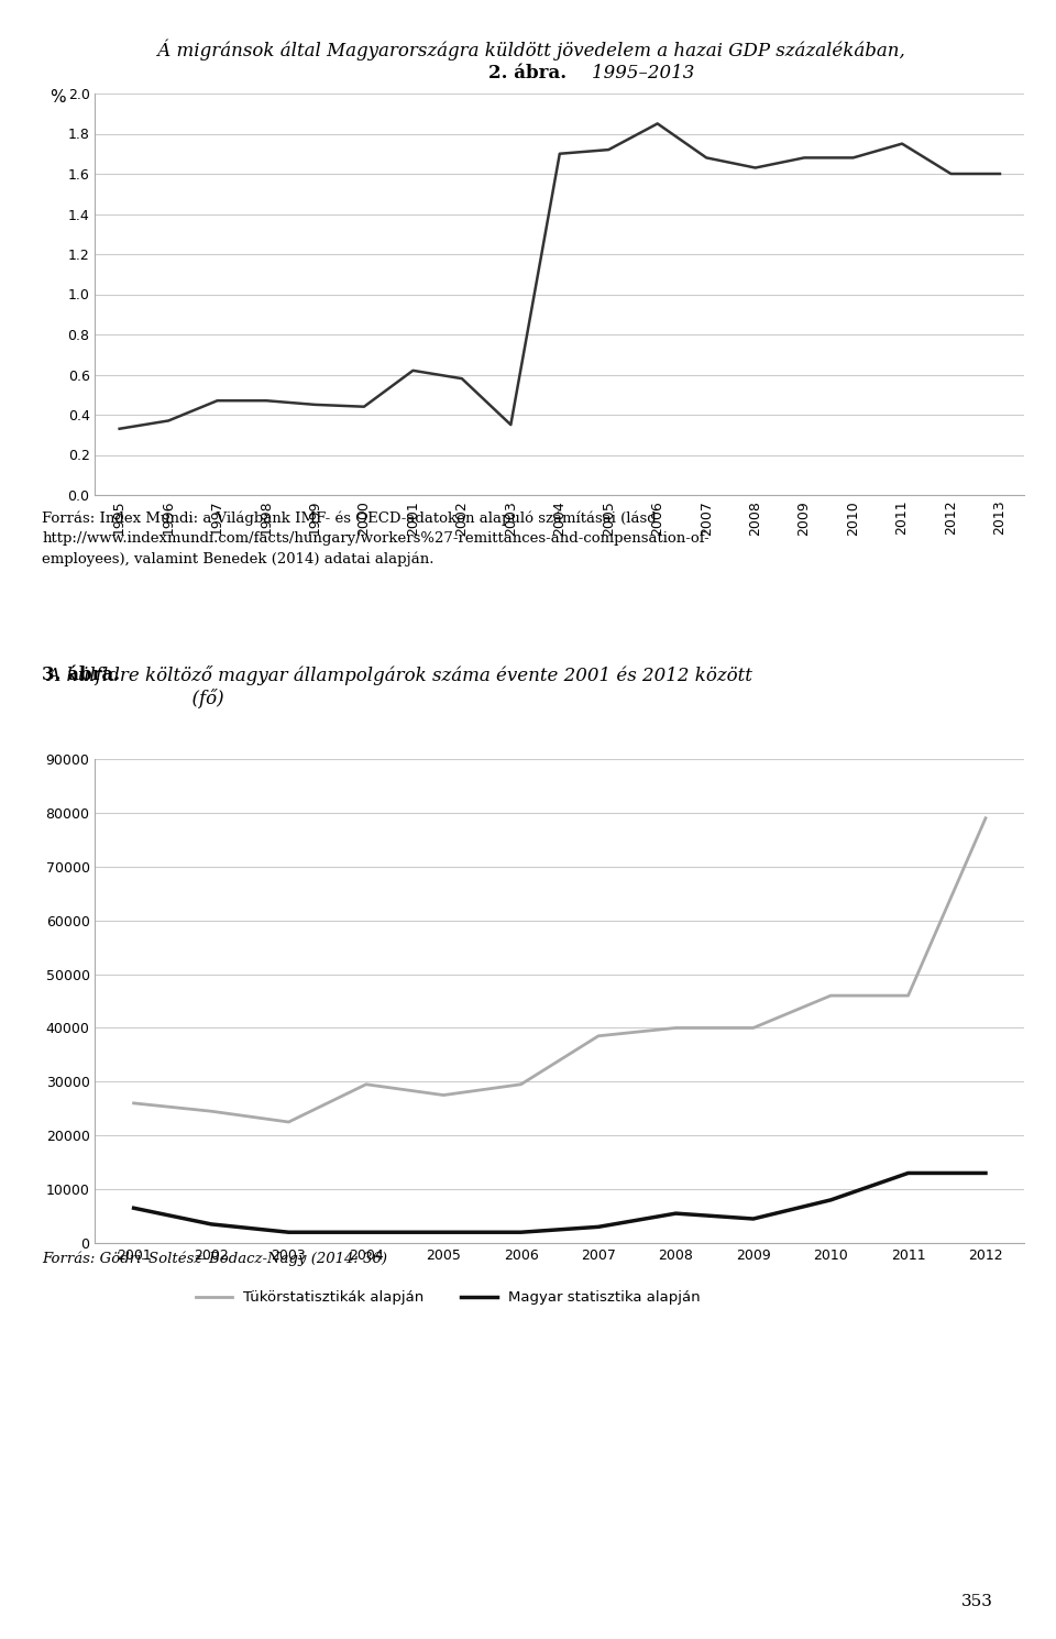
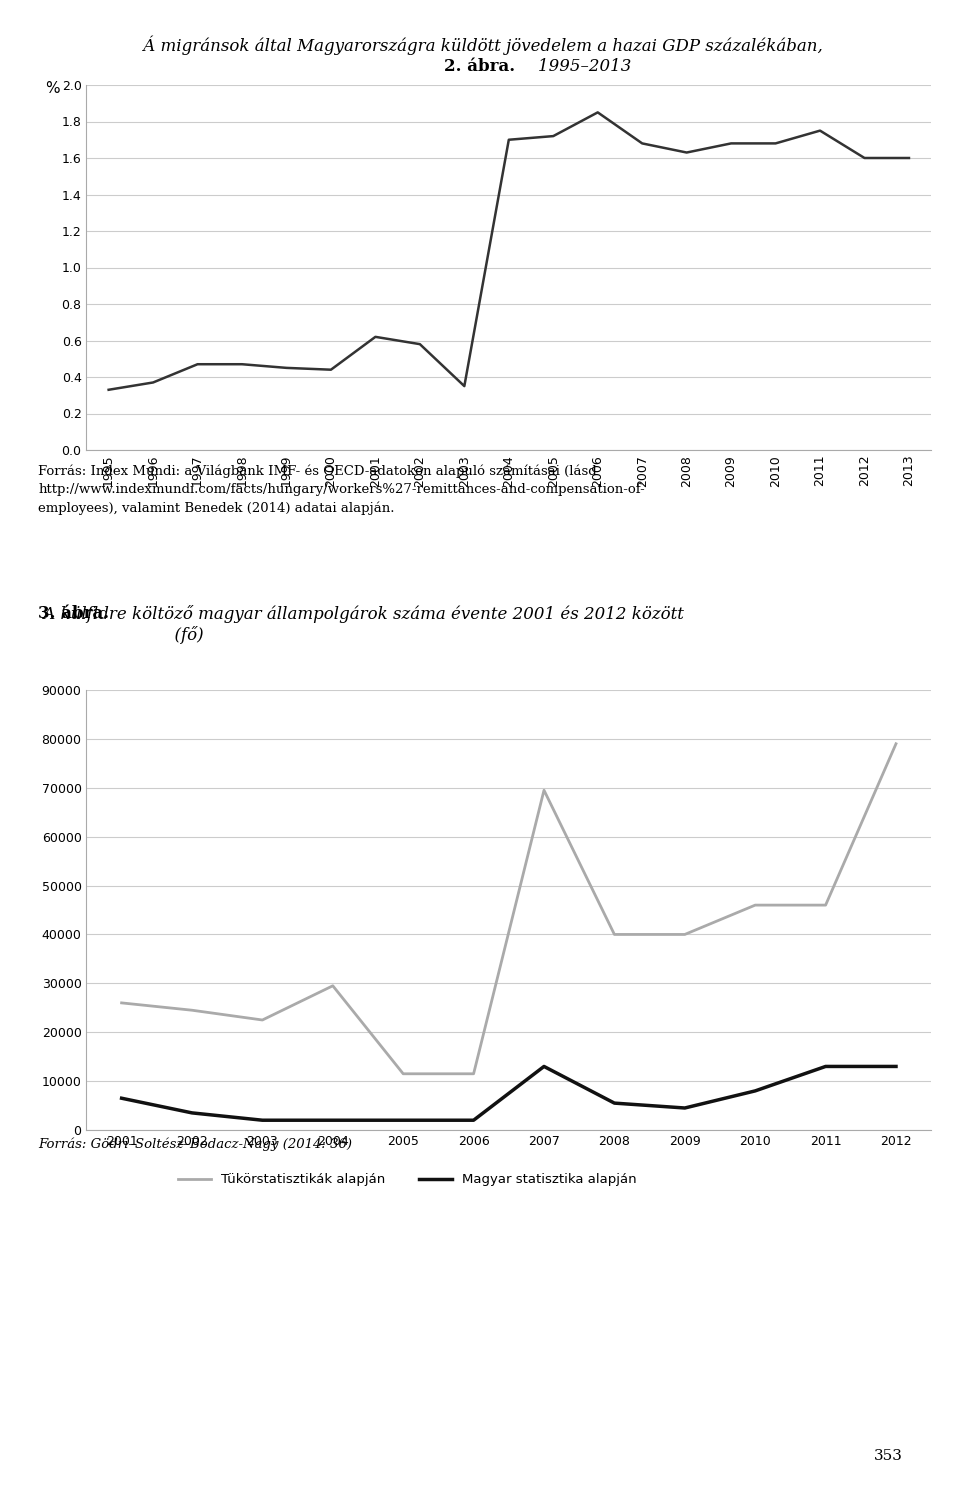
Tükörstatisztikák alapján/2005: 27500 -> 11500
Tükörstatisztikák alapján/2006: 29500 -> 11500
Tükörstatisztikák alapján/2007: 38500 -> 69500
Magyar statisztika alapján/2007: 3000 -> 13000
